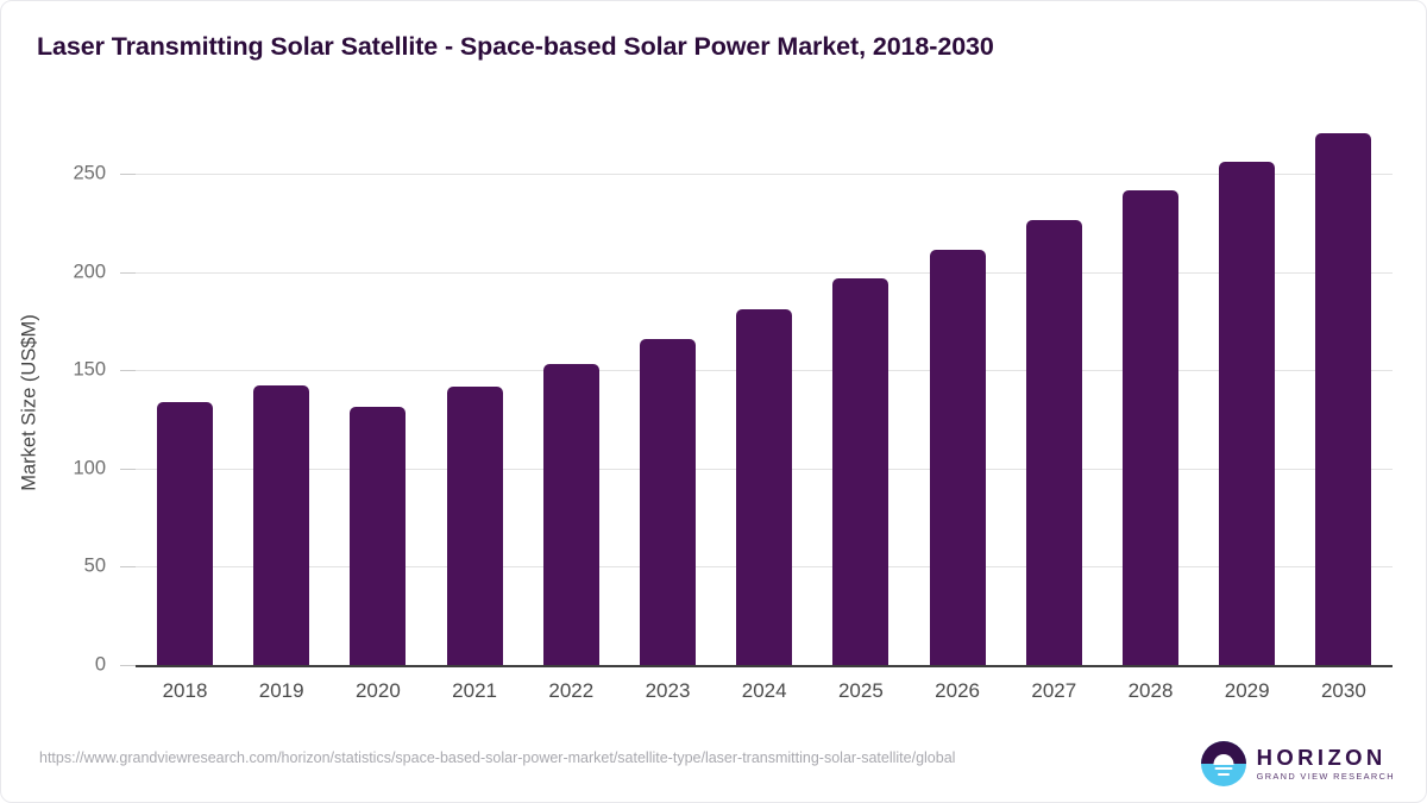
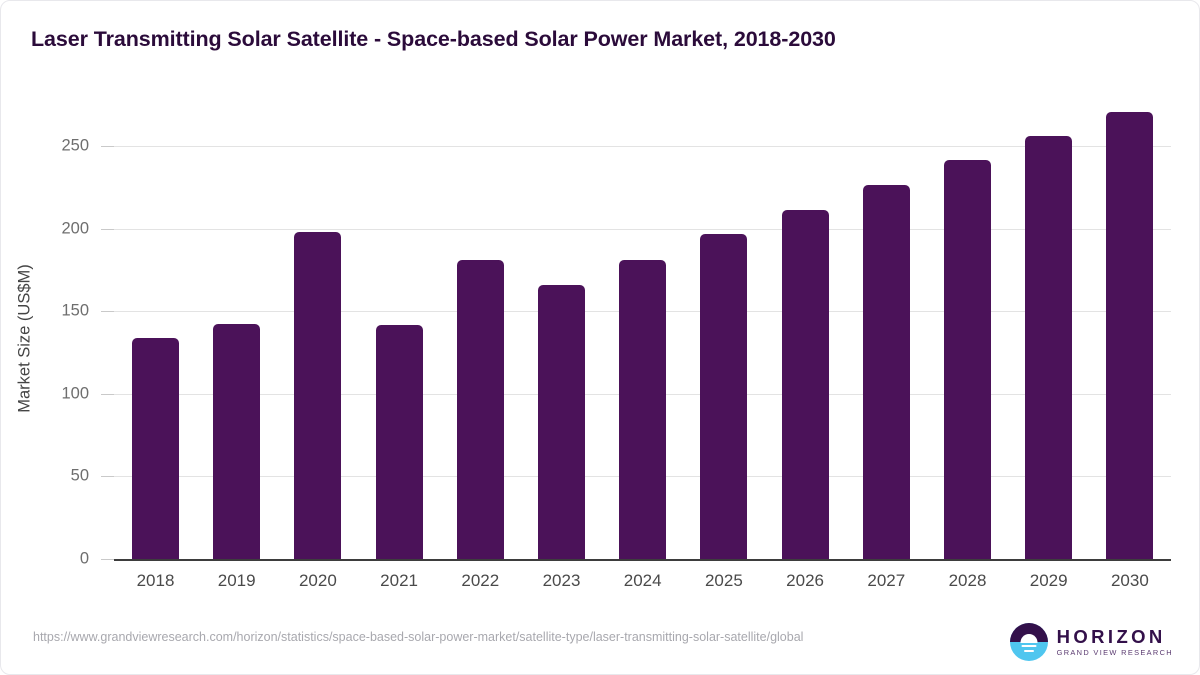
2020: 132 -> 198
2022: 153 -> 181
